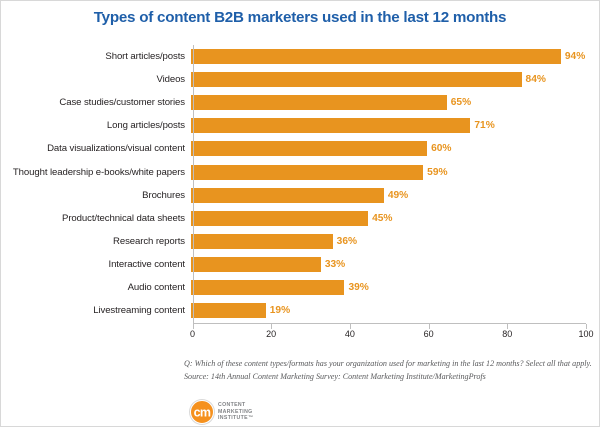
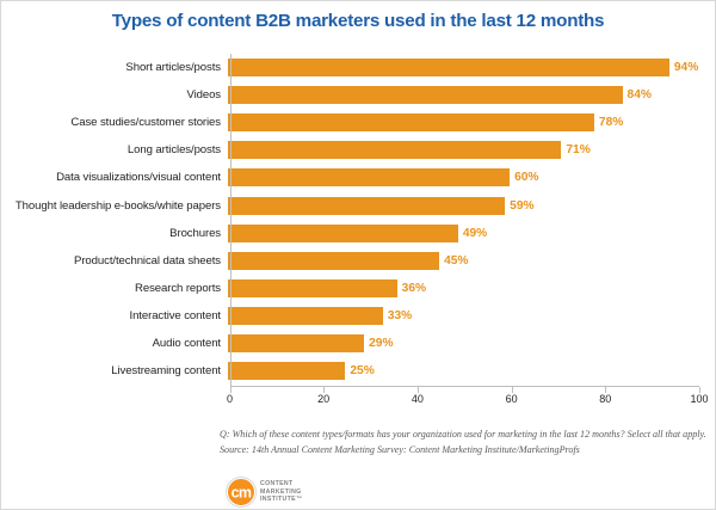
Case studies/customer stories: 65% -> 78%
Audio content: 39% -> 29%
Livestreaming content: 19% -> 25%
